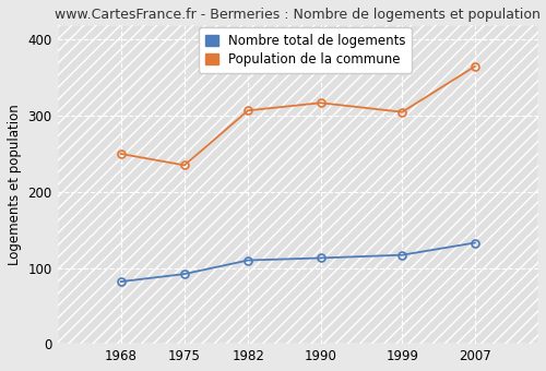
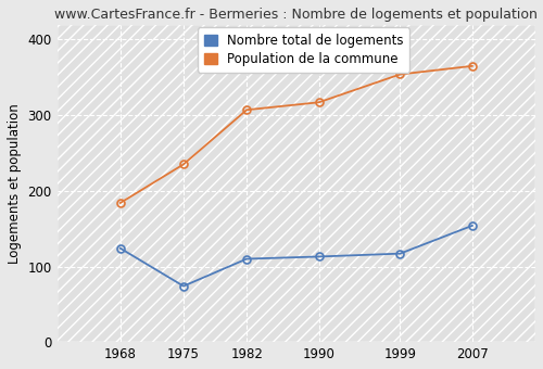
Nombre total de logements/1968: 82 -> 124
Population de la commune/1968: 250 -> 184
Nombre total de logements/1975: 92 -> 74
Population de la commune/1999: 305 -> 354
Nombre total de logements/2007: 133 -> 154
